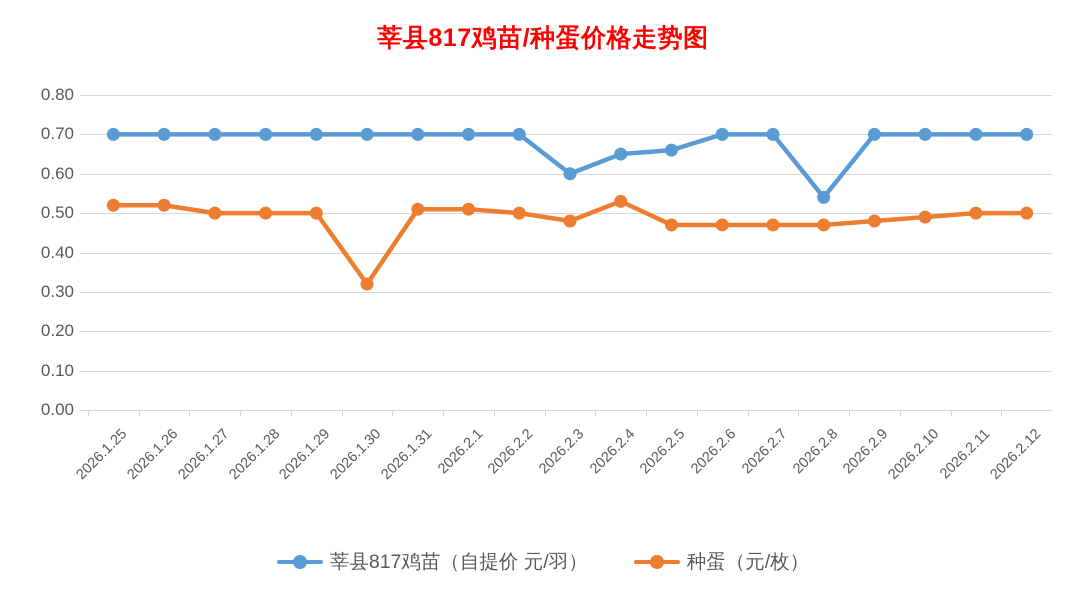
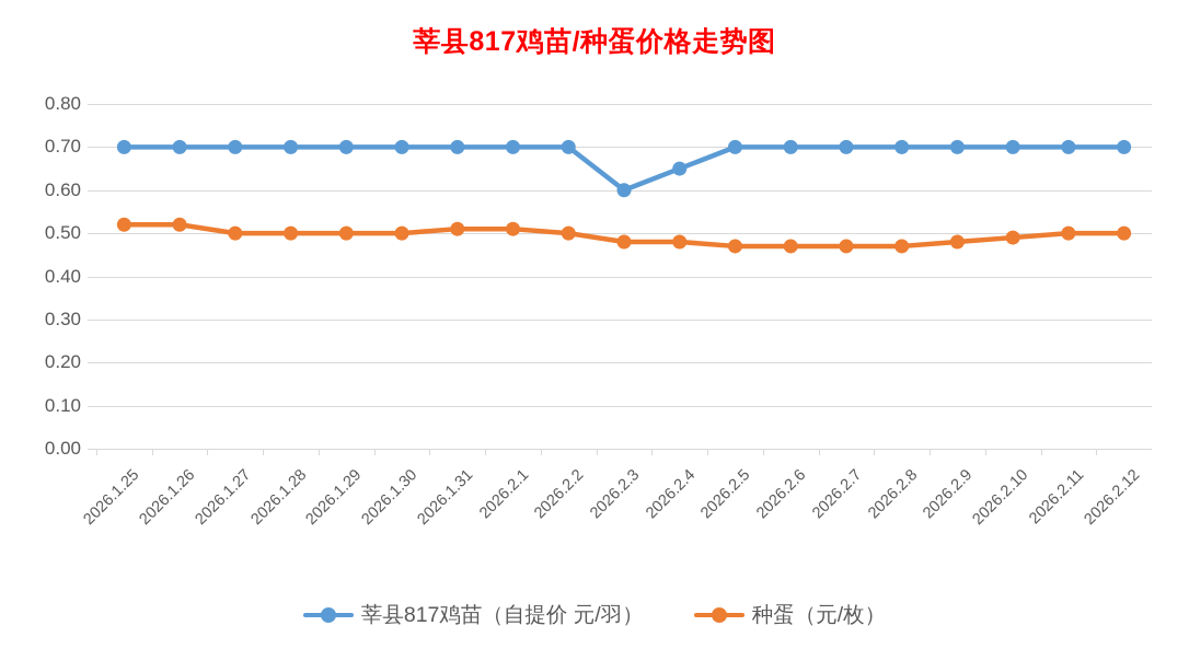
种蛋（元/枚）/2026.1.30: 0.32 -> 0.50
种蛋（元/枚）/2026.2.4: 0.53 -> 0.48
莘县817鸡苗（自提价 元/羽）/2026.2.5: 0.66 -> 0.70
莘县817鸡苗（自提价 元/羽）/2026.2.8: 0.54 -> 0.70
